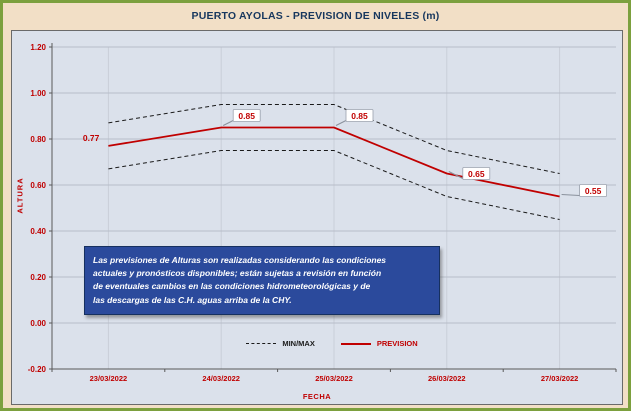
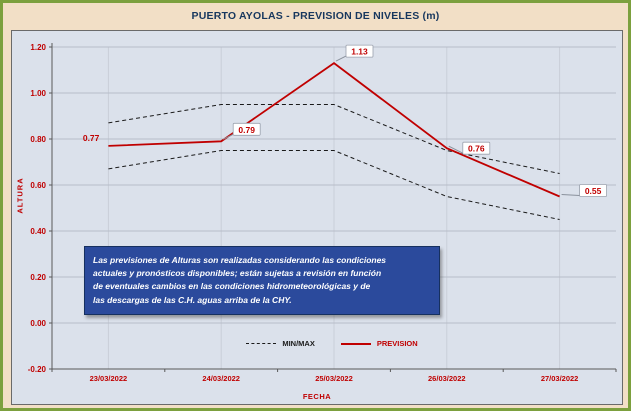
PREVISION/24/03/2022: 0.85 -> 0.79
PREVISION/25/03/2022: 0.85 -> 1.13
PREVISION/26/03/2022: 0.65 -> 0.76
